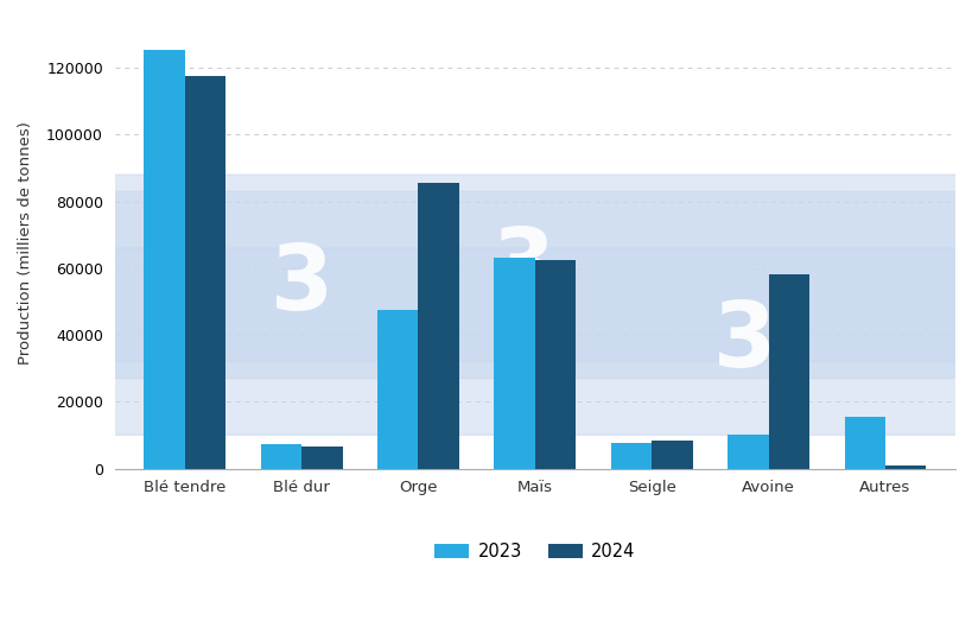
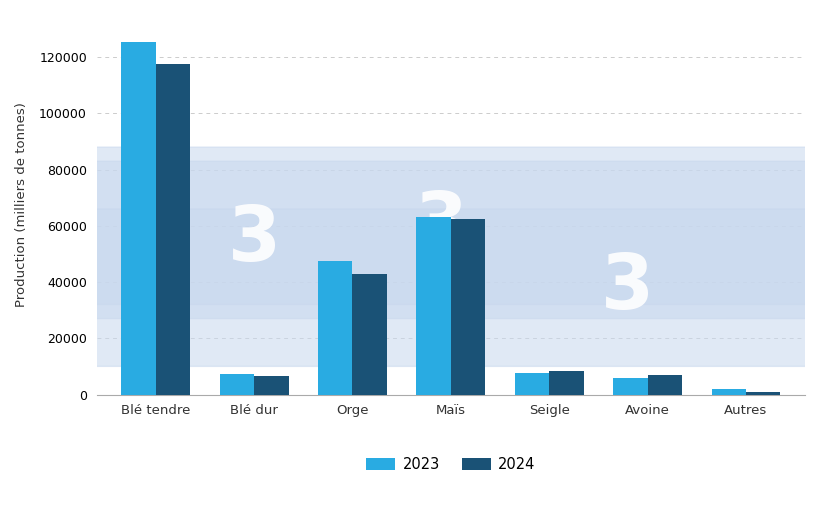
2024/Orge: 85500 -> 43000
2023/Avoine: 10000 -> 5800
2024/Avoine: 58000 -> 7000
2023/Autres: 15500 -> 2000
